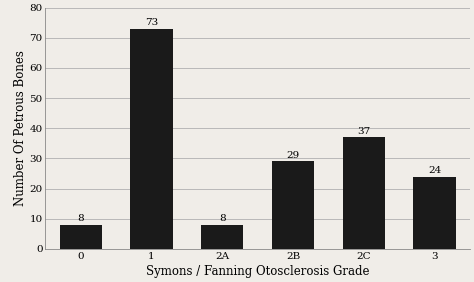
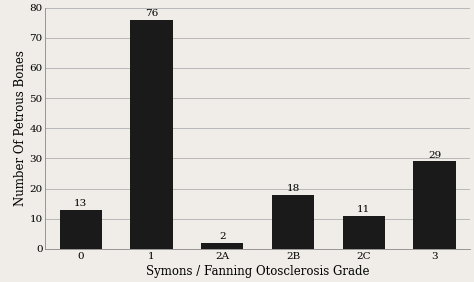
0: 8 -> 13
1: 73 -> 76
2A: 8 -> 2
2B: 29 -> 18
2C: 37 -> 11
3: 24 -> 29
